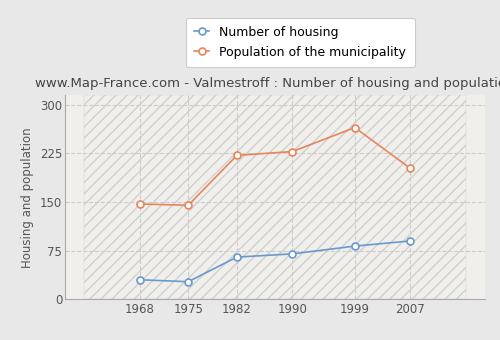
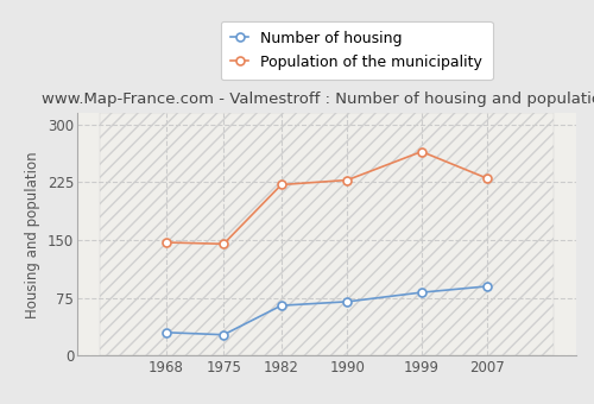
Population of the municipality/2007: 202 -> 230
